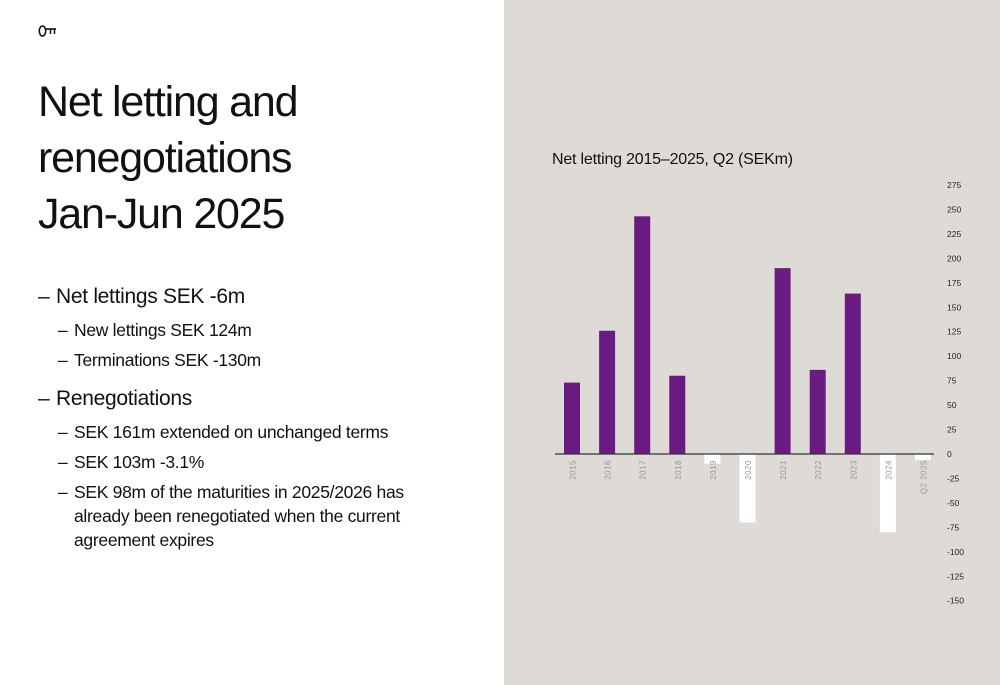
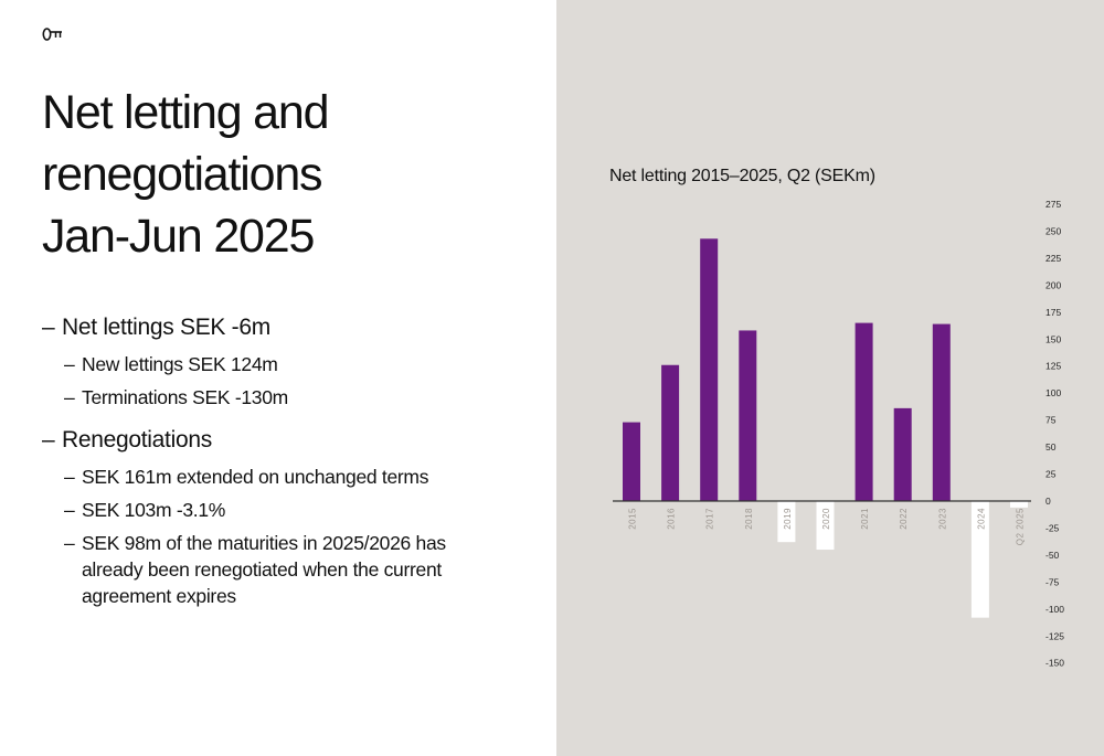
2018: 80 -> 160
2019: -10 -> -40
2020: -70 -> -40
2021: 190 -> 160
2024: -80 -> -110
